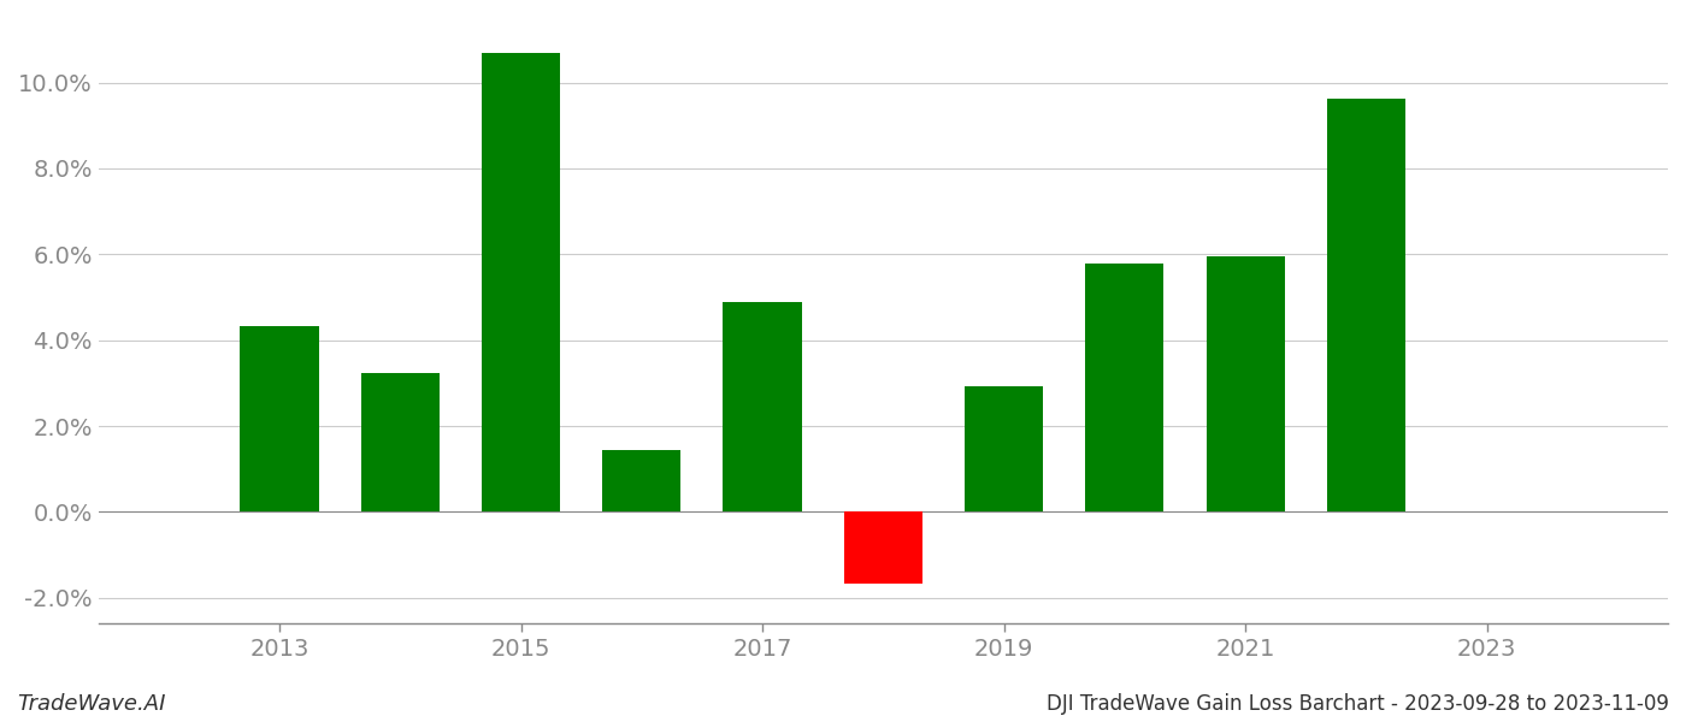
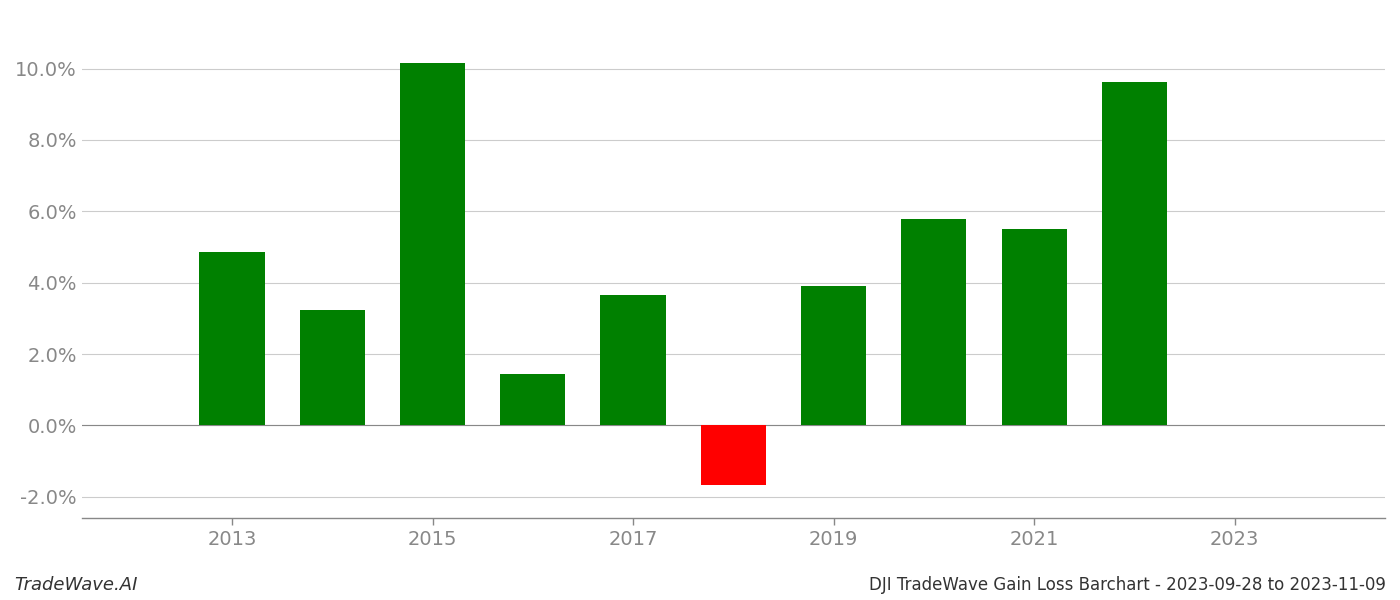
2013: 4.32% -> 4.85%
2015: 10.68% -> 10.15%
2017: 4.90% -> 3.65%
2019: 2.92% -> 3.90%
2021: 5.95% -> 5.50%
